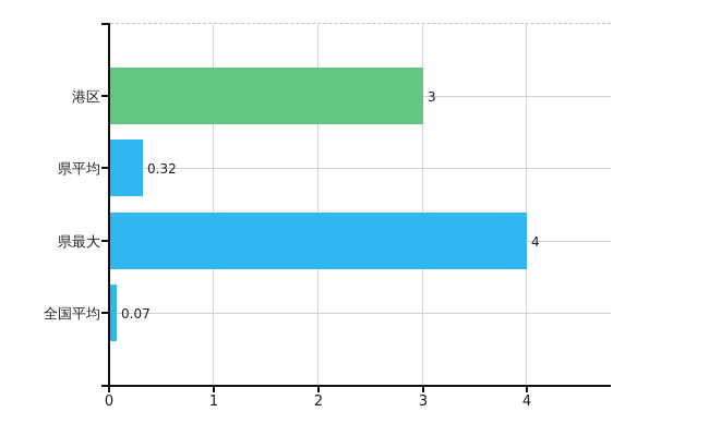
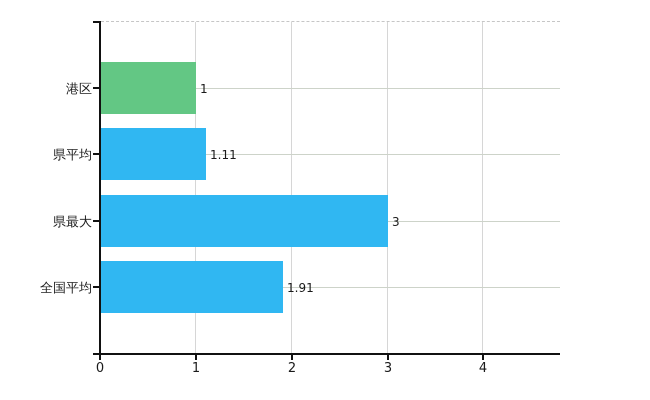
港区: 3 -> 1
県平均: 0.32 -> 1.11
県最大: 4 -> 3
全国平均: 0.07 -> 1.91
